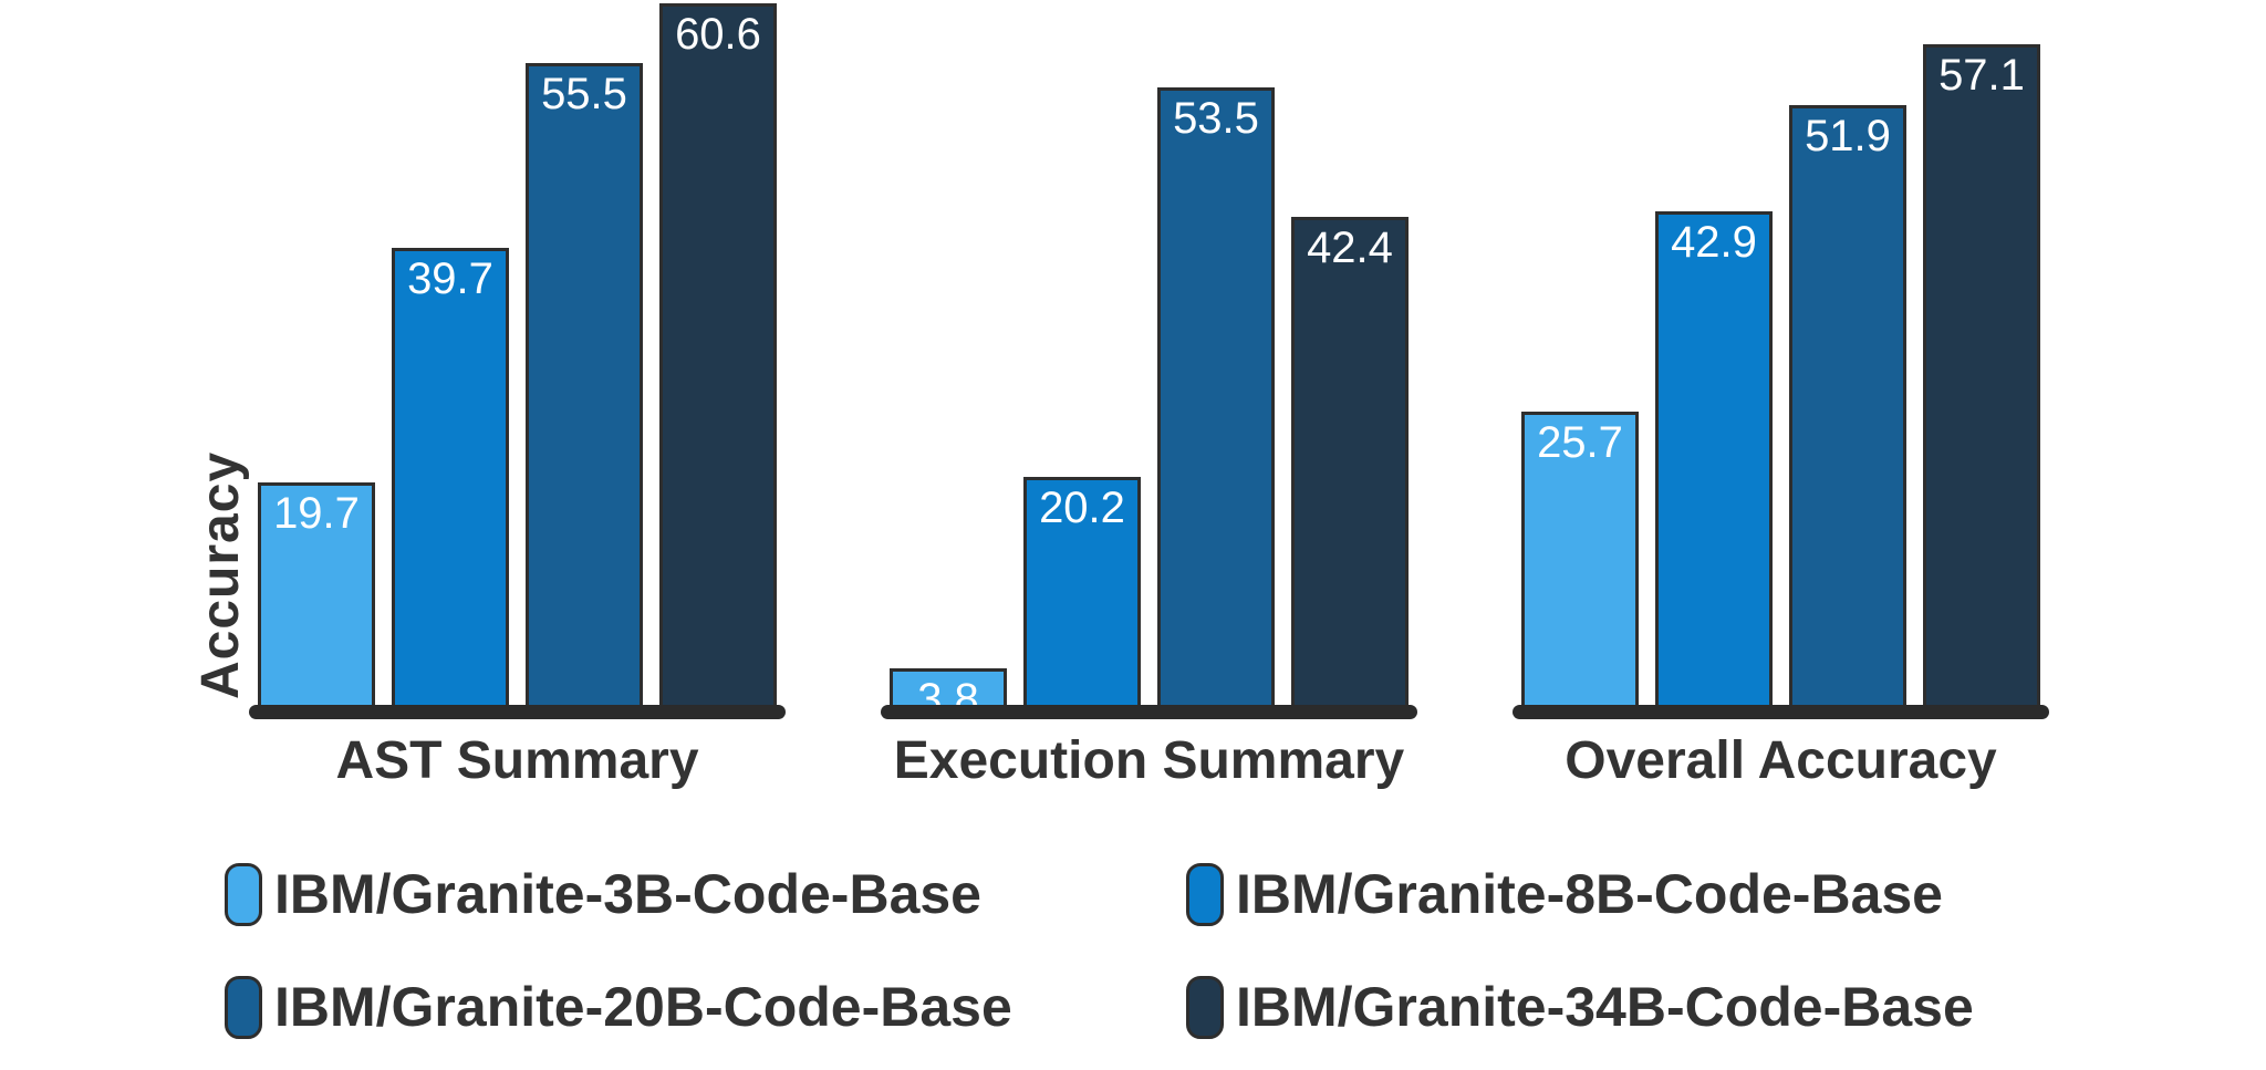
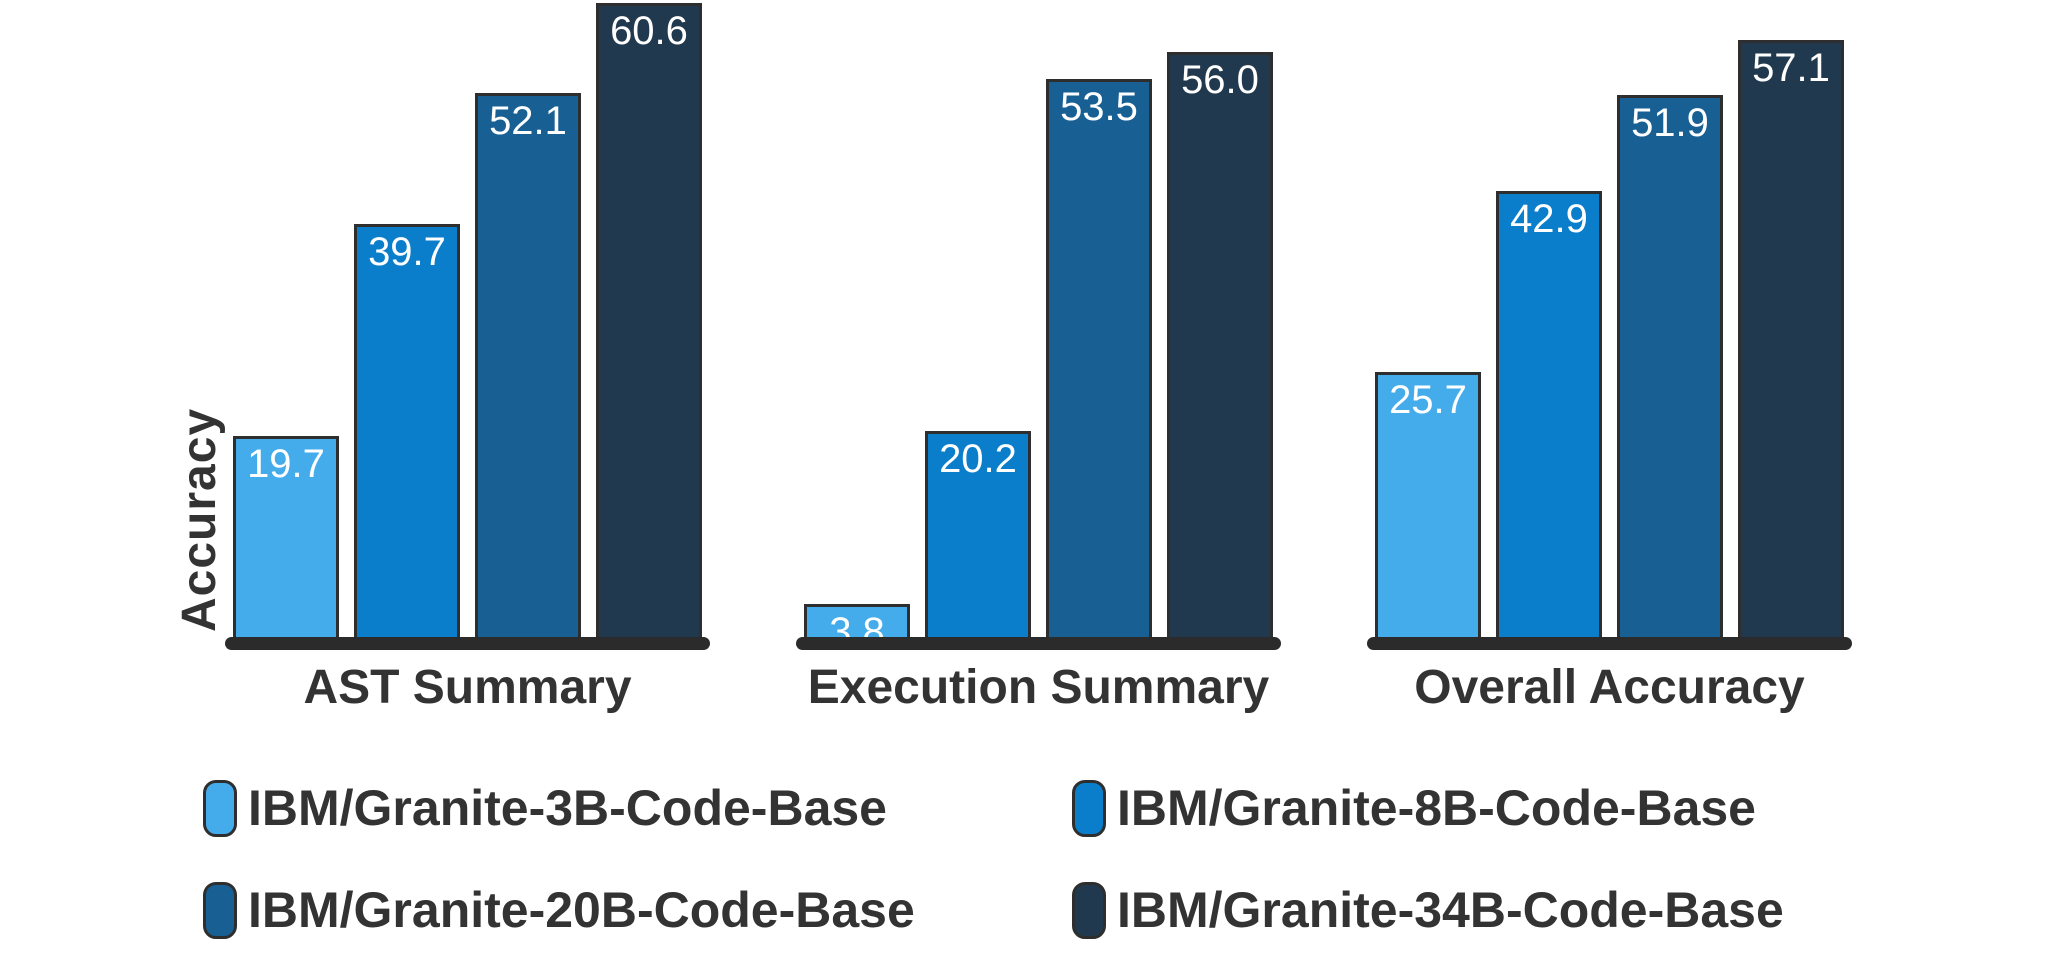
IBM/Granite-20B-Code-Base/AST Summary: 55.5 -> 52.1
IBM/Granite-34B-Code-Base/Execution Summary: 42.4 -> 56.0
